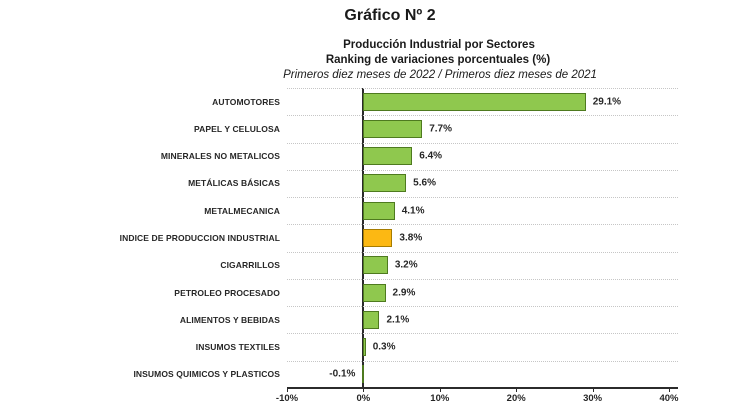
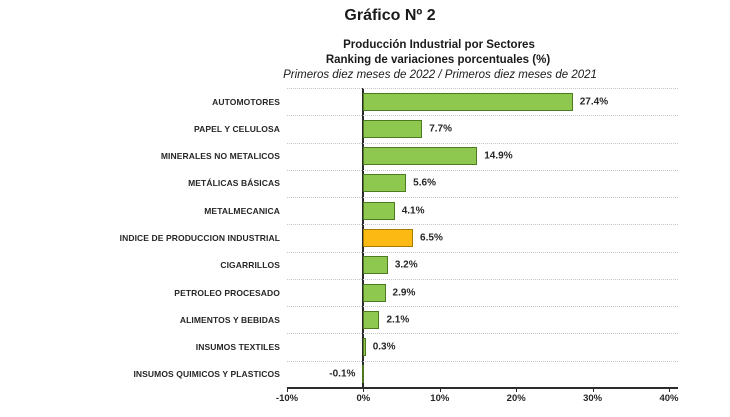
AUTOMOTORES: 29.1% -> 27.4%
MINERALES NO METALICOS: 6.4% -> 14.9%
INDICE DE PRODUCCION INDUSTRIAL: 3.8% -> 6.5%
